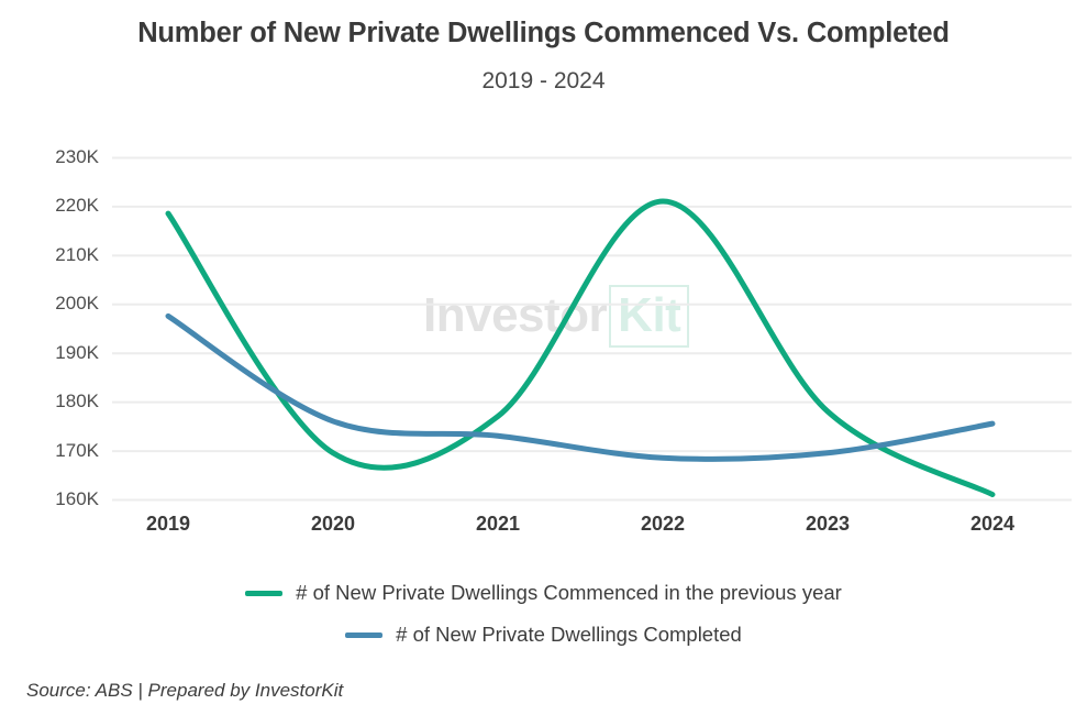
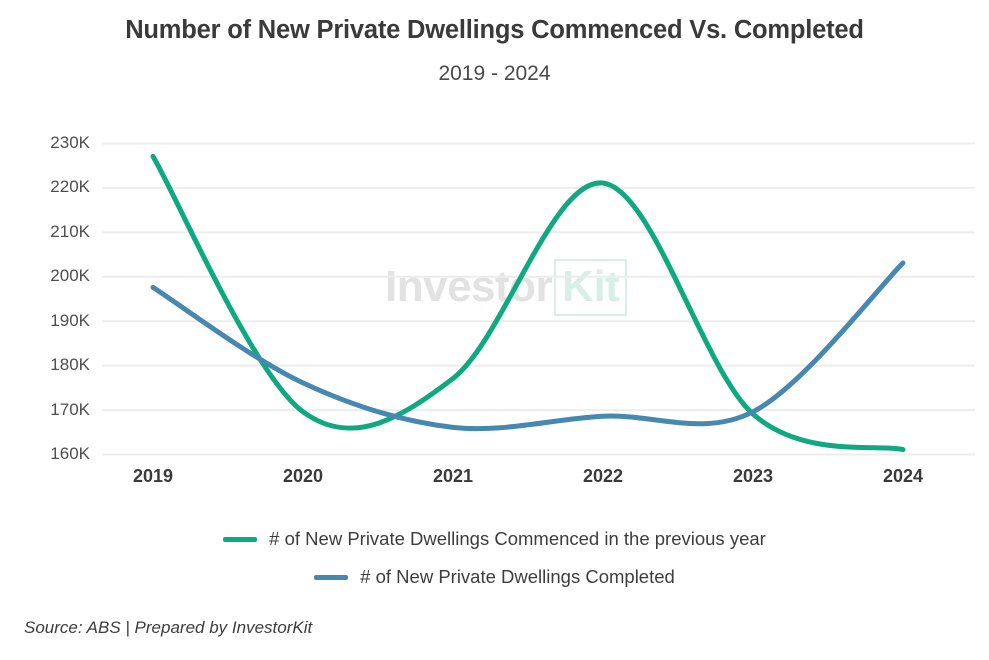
# of New Private Dwellings Commenced in the previous year/2019: 218K -> 227K
# of New Private Dwellings Completed/2021: 173K -> 166K
# of New Private Dwellings Commenced in the previous year/2023: 178K -> 169K
# of New Private Dwellings Completed/2024: 176K -> 203K
